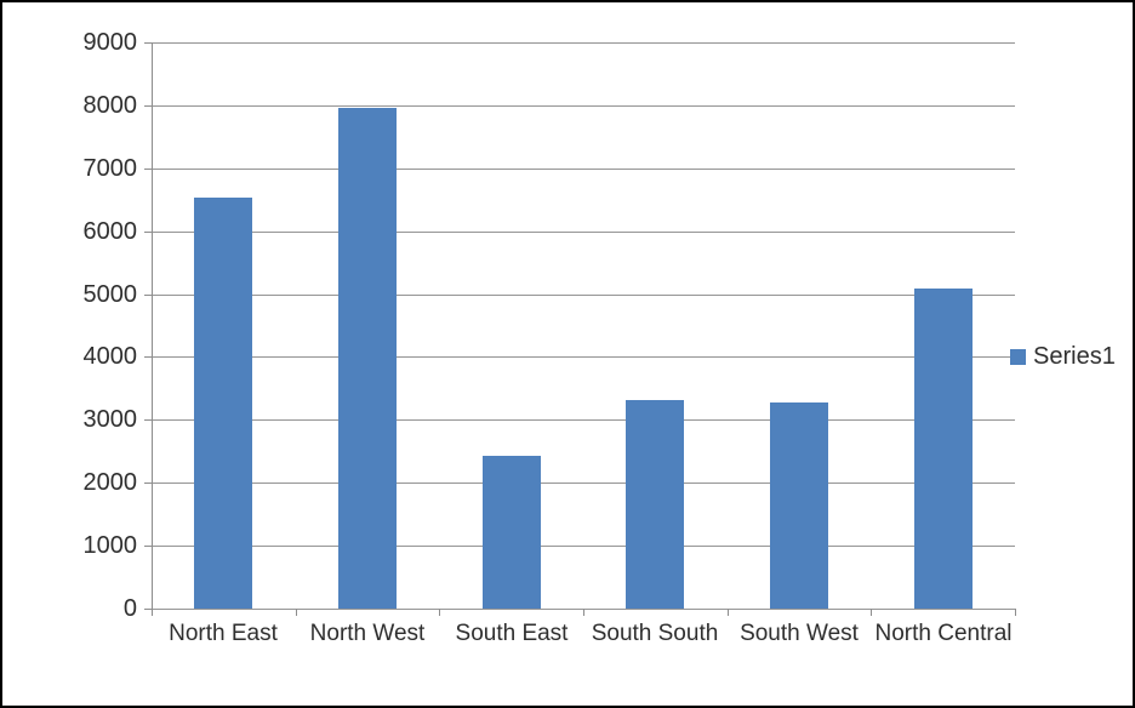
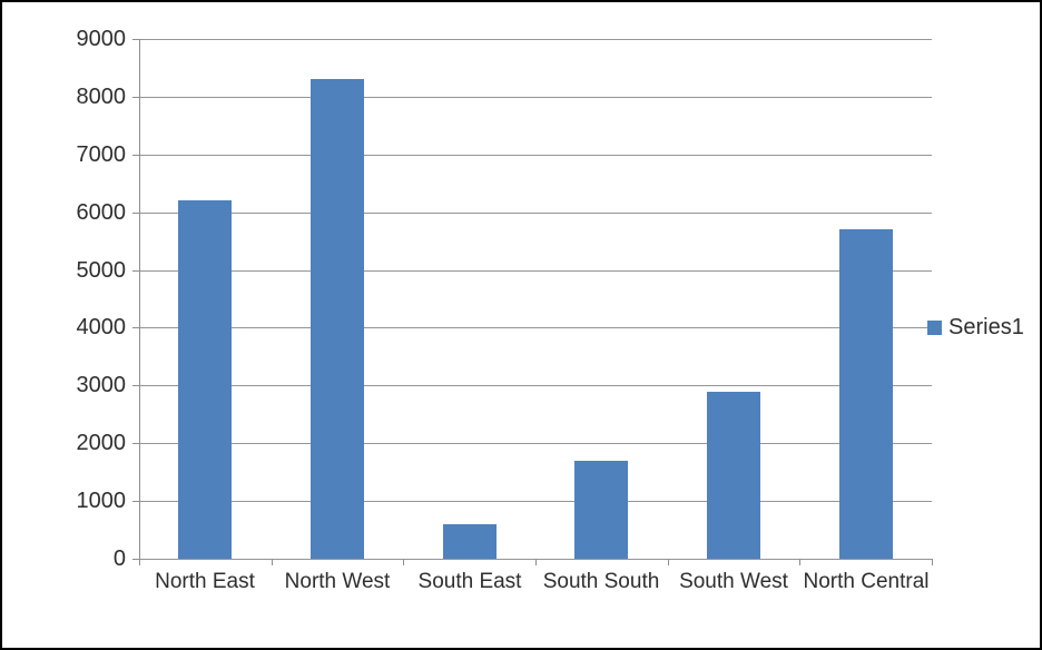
North East: 6500 -> 6200
North West: 8000 -> 8300
South East: 2400 -> 600
South South: 3300 -> 1700
South West: 3300 -> 2900
North Central: 5100 -> 5700
